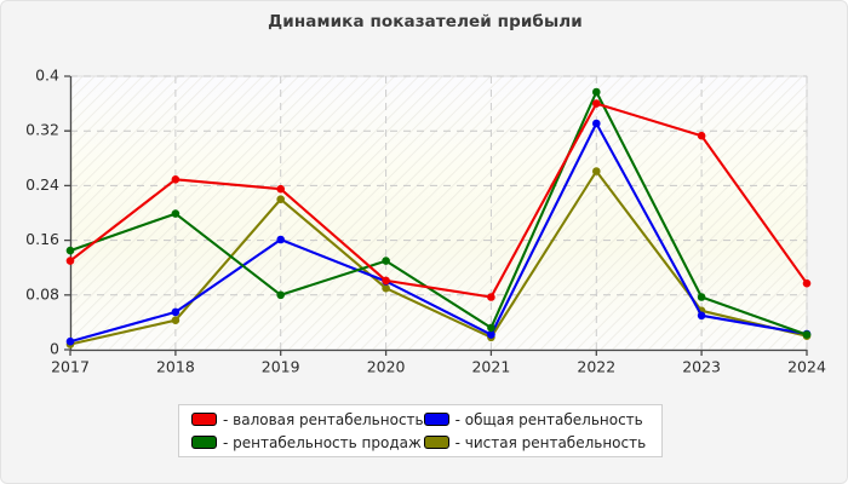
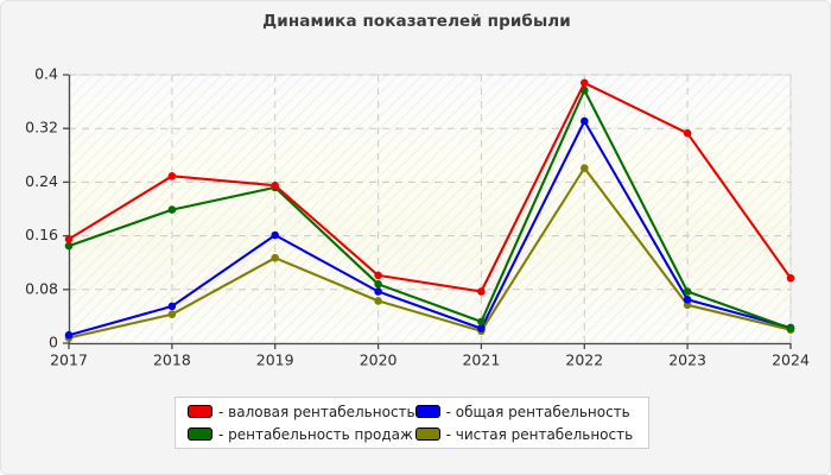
- валовая рентабельность/2017: 0.13 -> 0.15
- рентабельность продаж/2019: 0.08 -> 0.23
- чистая рентабельность/2019: 0.22 -> 0.13
- рентабельность продаж/2020: 0.13 -> 0.09
- общая рентабельность/2020: 0.10 -> 0.08
- чистая рентабельность/2020: 0.09 -> 0.06
- валовая рентабельность/2022: 0.36 -> 0.39
- общая рентабельность/2023: 0.05 -> 0.07
